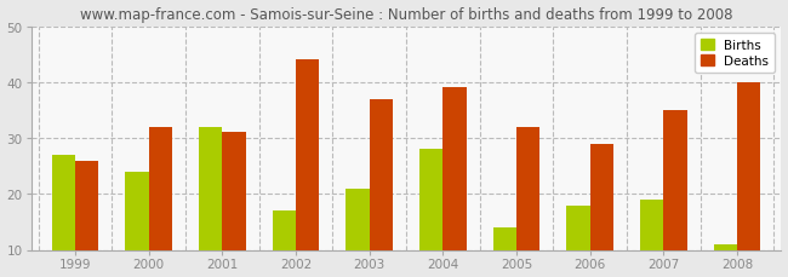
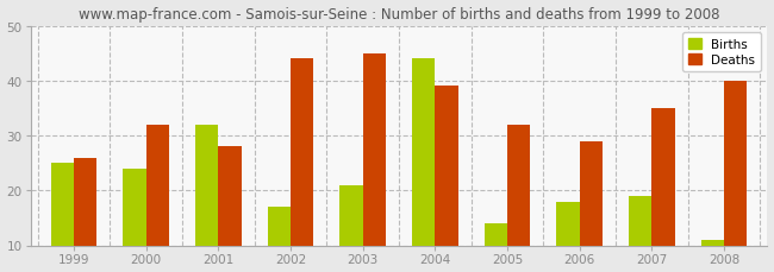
Births/1999: 27 -> 25
Deaths/2001: 31 -> 28
Deaths/2003: 37 -> 45
Births/2004: 28 -> 44
